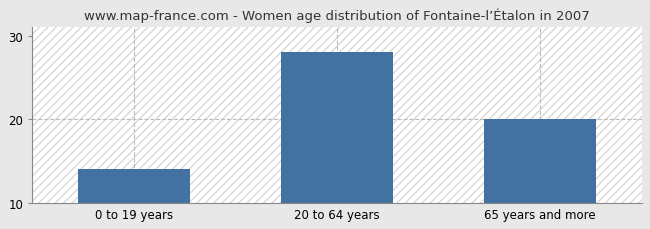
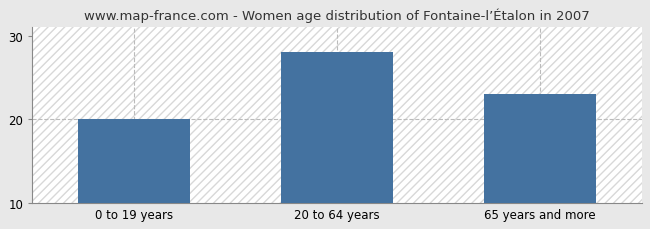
0 to 19 years: 14 -> 20
65 years and more: 20 -> 23
